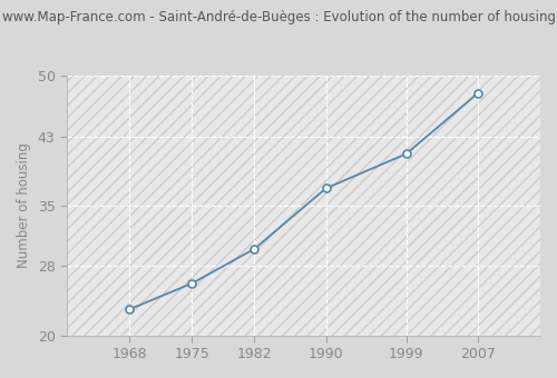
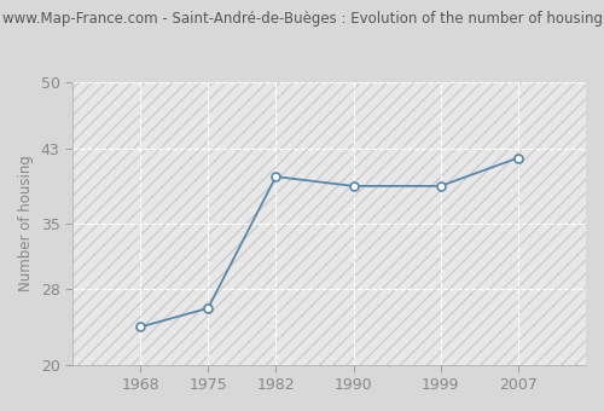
1968: 23 -> 24
1982: 30 -> 40
1990: 37 -> 39
1999: 41 -> 39
2007: 48 -> 42
